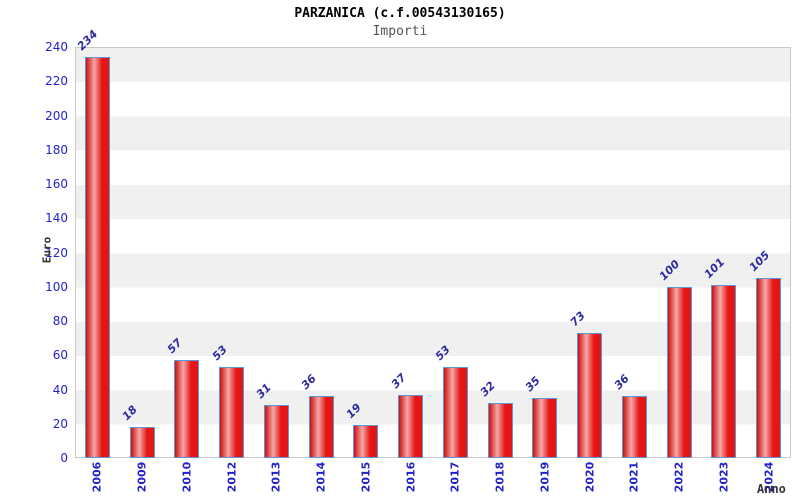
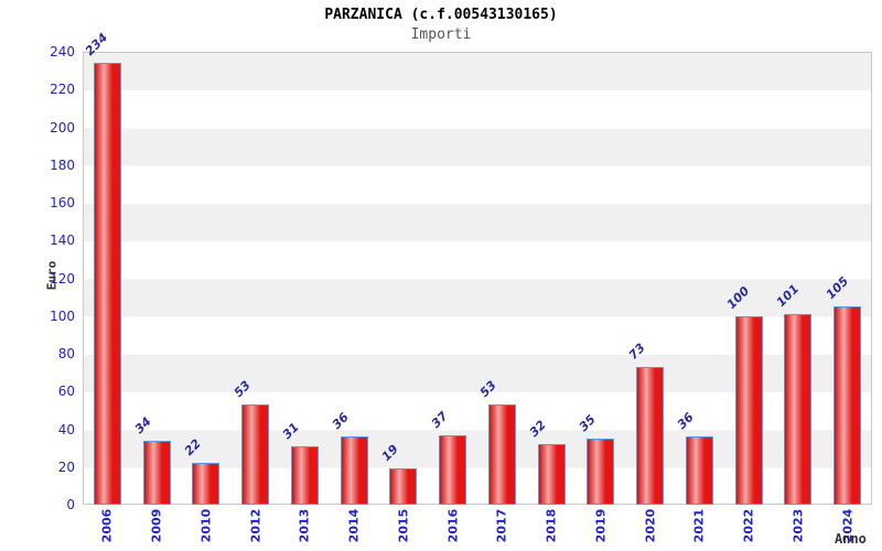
2009: 18 -> 34
2010: 57 -> 22
